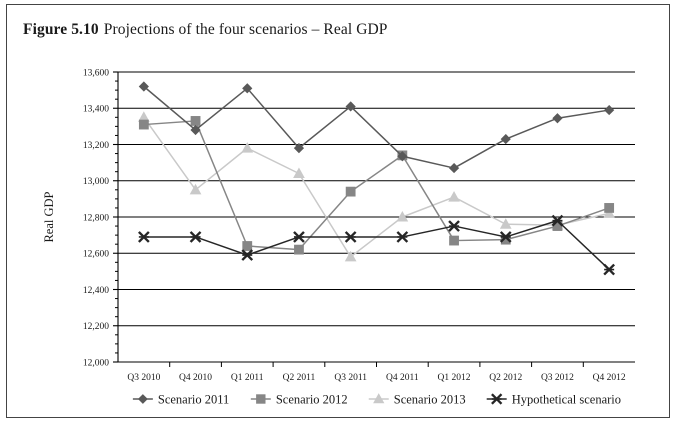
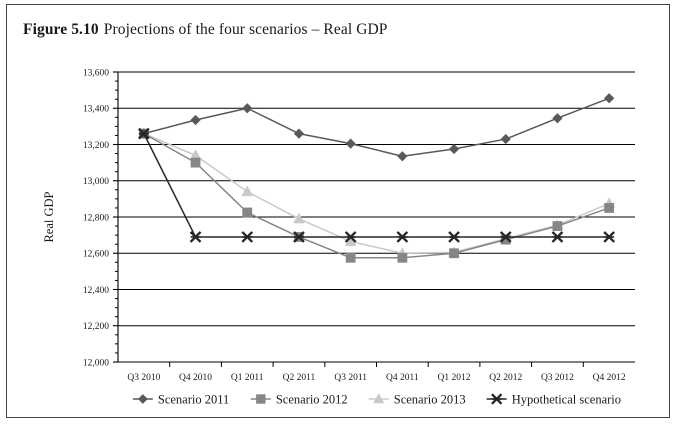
Scenario 2011/Q3 2010: 13520 -> 13260
Scenario 2012/Q3 2010: 13310 -> 13260
Scenario 2013/Q3 2010: 13350 -> 13260
Hypothetical scenario/Q3 2010: 12690 -> 13260
Scenario 2011/Q4 2010: 13280 -> 13340
Scenario 2012/Q4 2010: 13330 -> 13100
Scenario 2013/Q4 2010: 12950 -> 13140
Scenario 2011/Q1 2011: 13510 -> 13400
Scenario 2012/Q1 2011: 12640 -> 12820
Scenario 2013/Q1 2011: 13180 -> 12940
Hypothetical scenario/Q1 2011: 12590 -> 12690
Scenario 2011/Q2 2011: 13180 -> 13260
Scenario 2012/Q2 2011: 12620 -> 12690
Scenario 2013/Q2 2011: 13040 -> 12790
Scenario 2011/Q3 2011: 13410 -> 13200
Scenario 2012/Q3 2011: 12940 -> 12580
Scenario 2013/Q3 2011: 12580 -> 12660
Scenario 2012/Q4 2011: 13140 -> 12580
Scenario 2013/Q4 2011: 12800 -> 12600
Scenario 2011/Q1 2012: 13070 -> 13180
Scenario 2012/Q1 2012: 12670 -> 12600
Scenario 2013/Q1 2012: 12910 -> 12600
Hypothetical scenario/Q1 2012: 12750 -> 12690
Scenario 2013/Q2 2012: 12760 -> 12680
Hypothetical scenario/Q3 2012: 12780 -> 12690
Scenario 2011/Q4 2012: 13390 -> 13460
Scenario 2013/Q4 2012: 12820 -> 12880
Hypothetical scenario/Q4 2012: 12510 -> 12690
